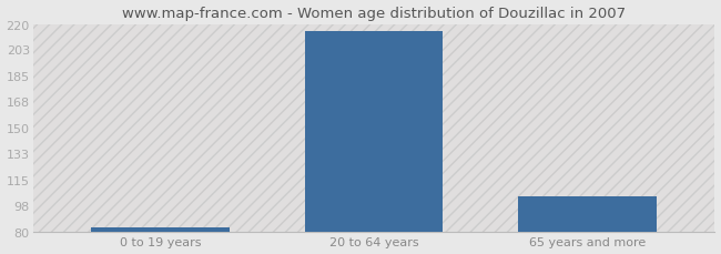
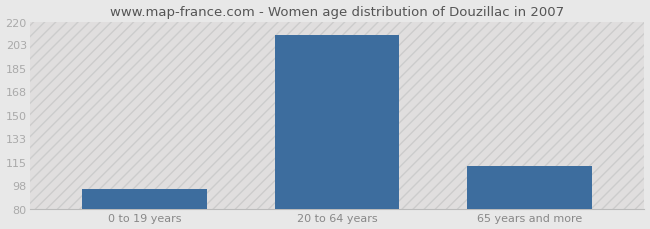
0 to 19 years: 83 -> 95
20 to 64 years: 215 -> 210
65 years and more: 104 -> 112
